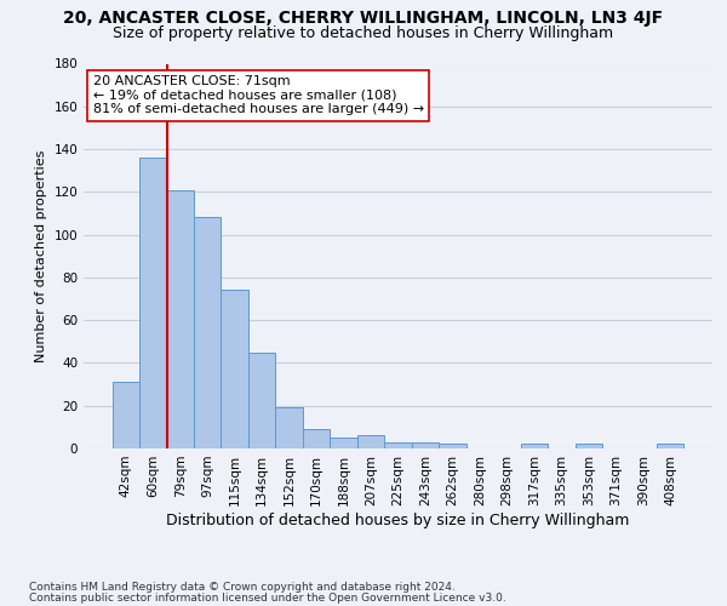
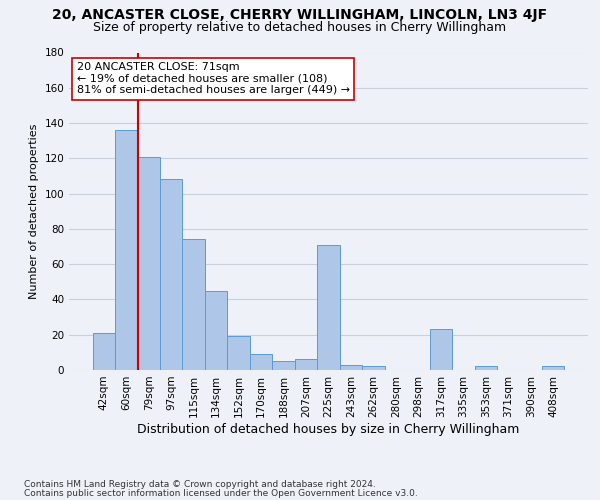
42sqm: 31 -> 21
225sqm: 3 -> 71
317sqm: 2 -> 23
